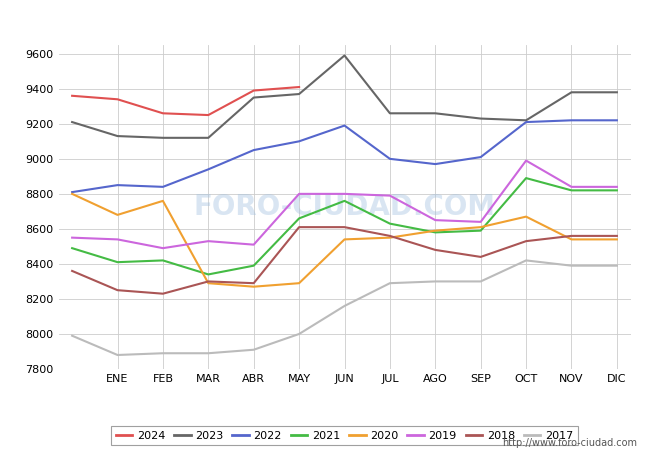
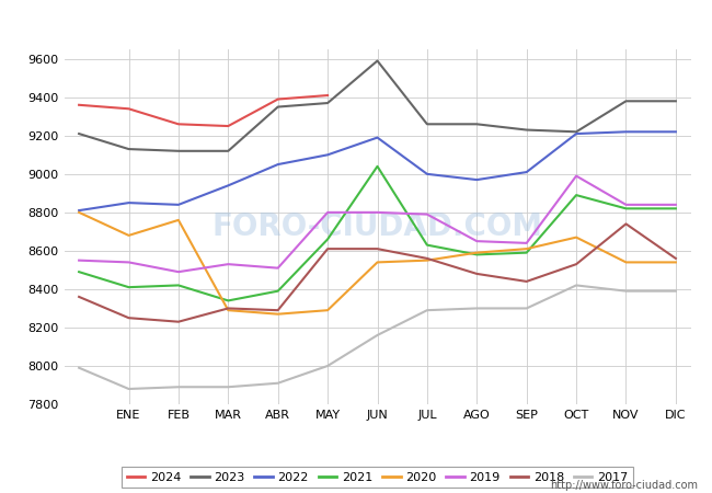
2021/JUN: 8760 -> 9040
2018/NOV: 8560 -> 8740
